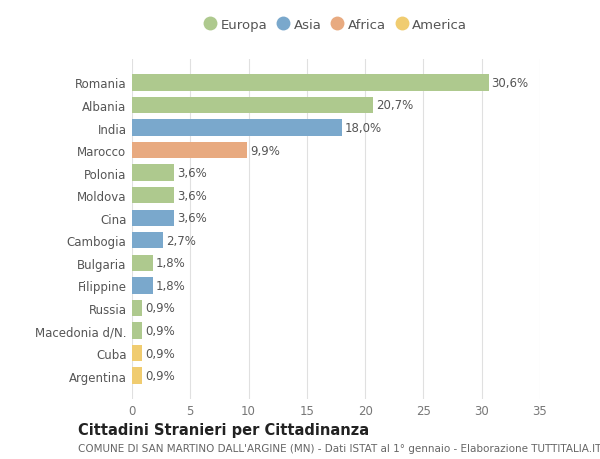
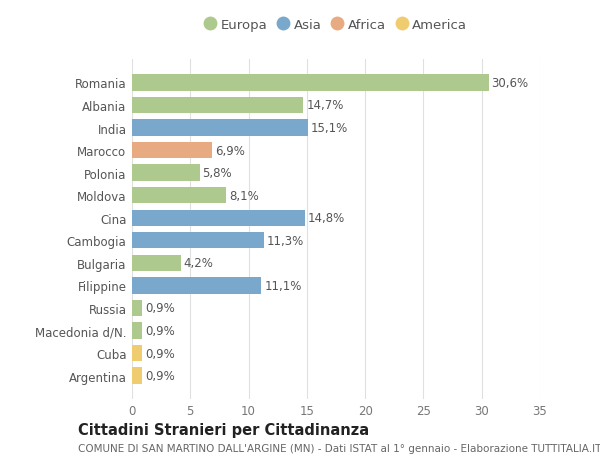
Albania: 20,7% -> 14,7%
India: 18,0% -> 15,1%
Marocco: 9,9% -> 6,9%
Polonia: 3,6% -> 5,8%
Moldova: 3,6% -> 8,1%
Cina: 3,6% -> 14,8%
Cambogia: 2,7% -> 11,3%
Bulgaria: 1,8% -> 4,2%
Filippine: 1,8% -> 11,1%
